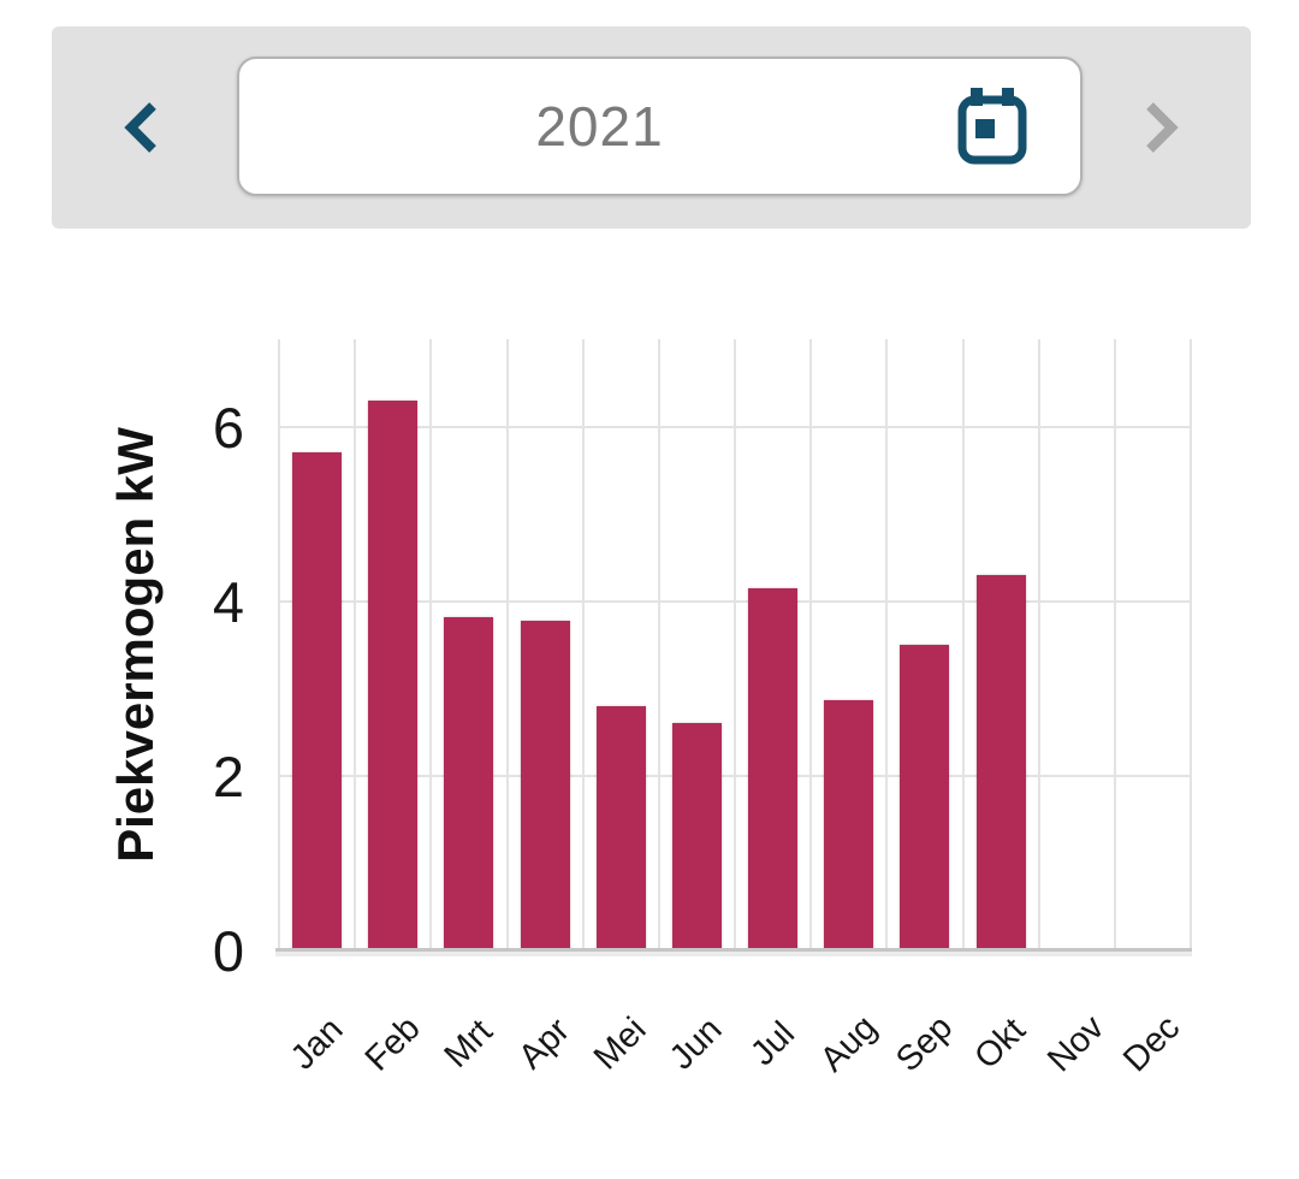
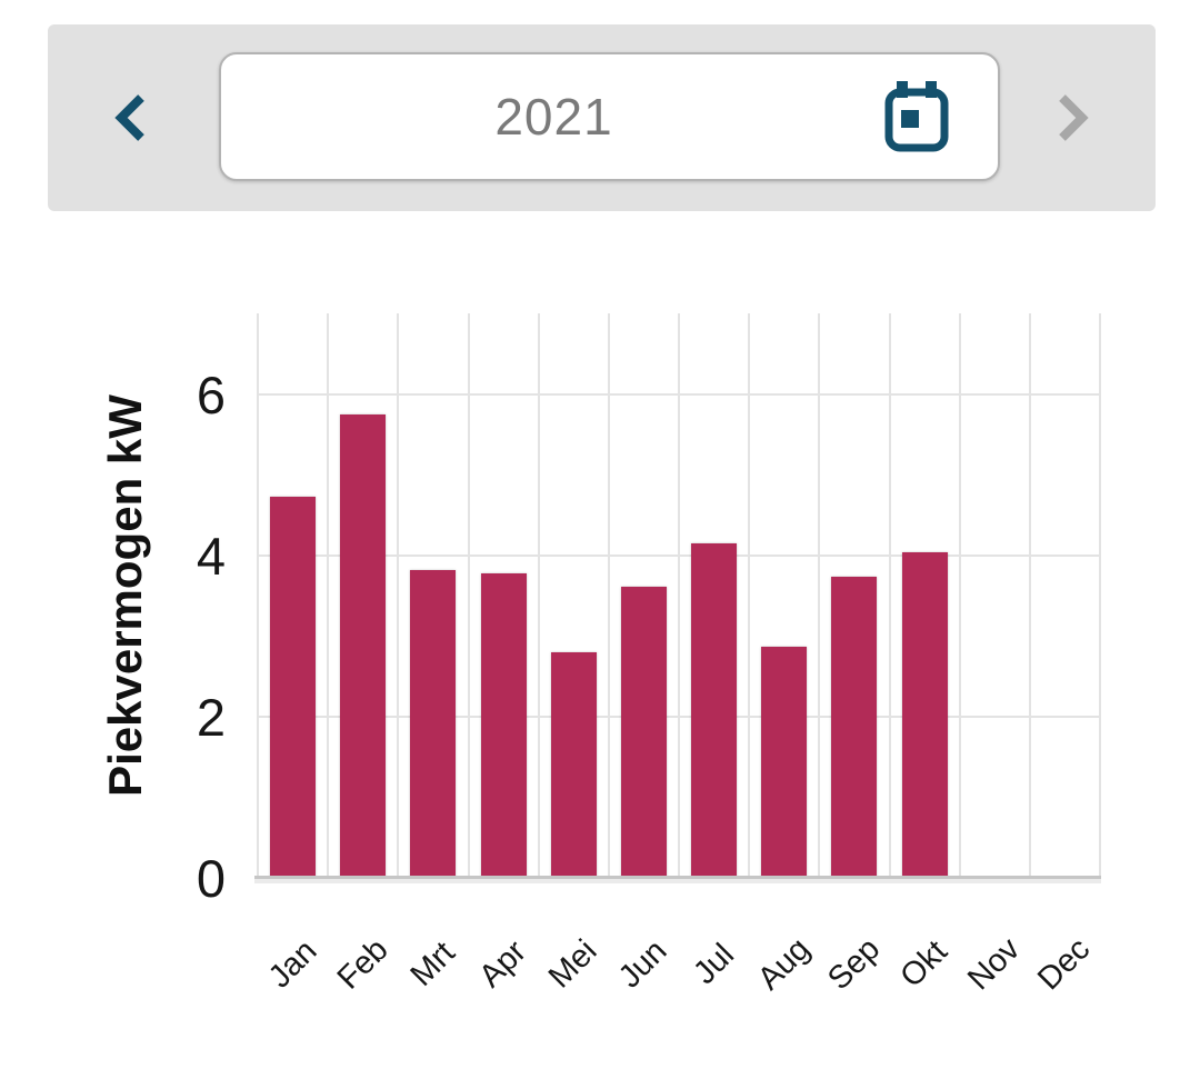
Jan: 5.7 -> 4.7
Feb: 6.3 -> 5.8
Jun: 2.6 -> 3.6
Sep: 3.5 -> 3.7
Okt: 4.3 -> 4.0
